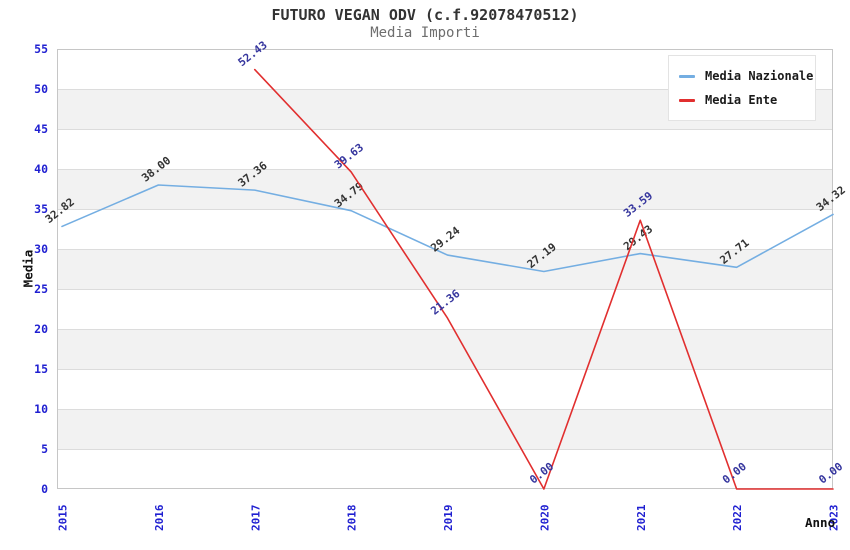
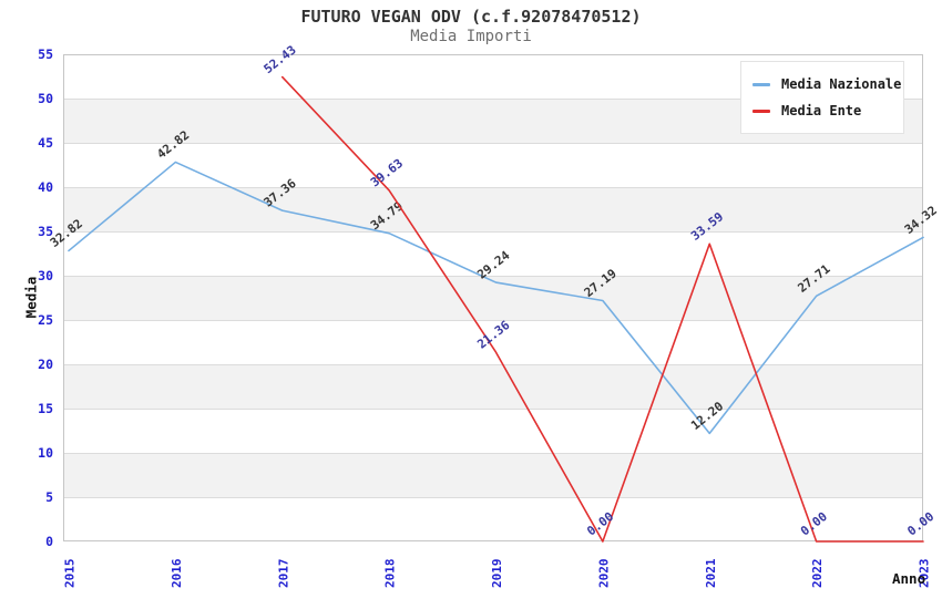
Media Nazionale/2016: 38.00 -> 42.82
Media Nazionale/2021: 29.43 -> 12.20
